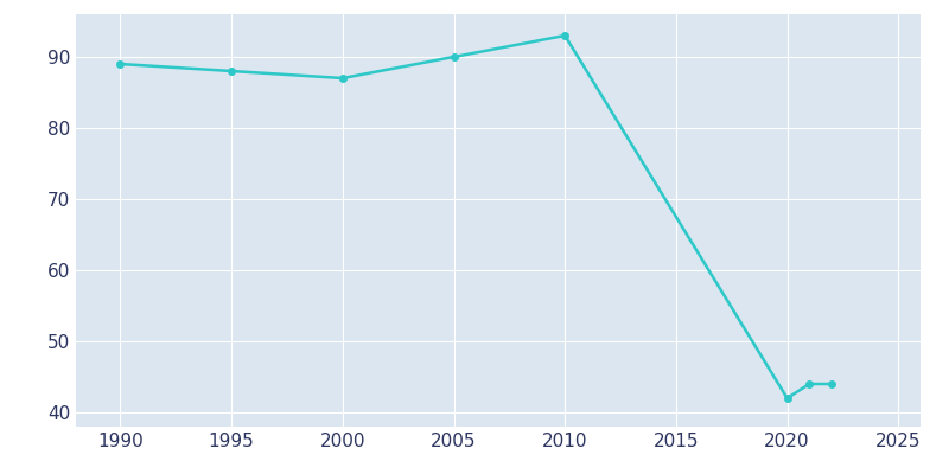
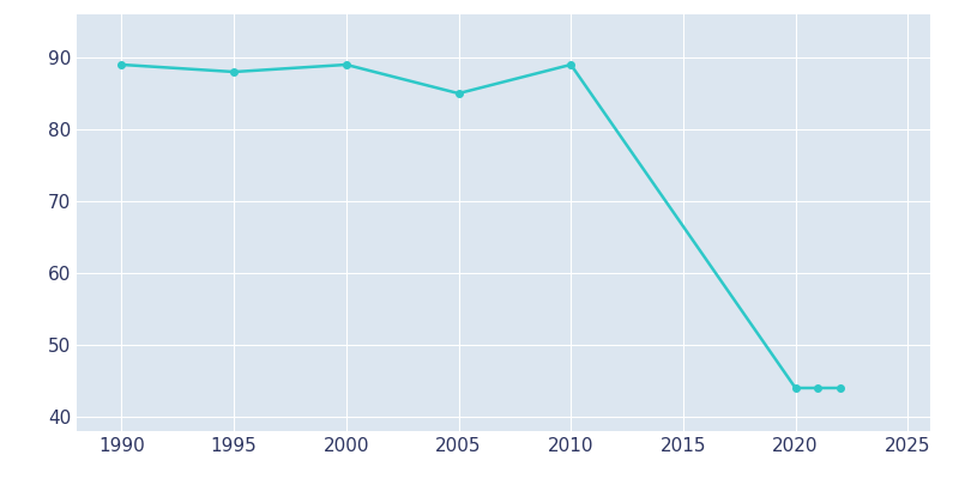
2000: 87 -> 89
2005: 90 -> 85
2010: 93 -> 89
2020: 42 -> 44
